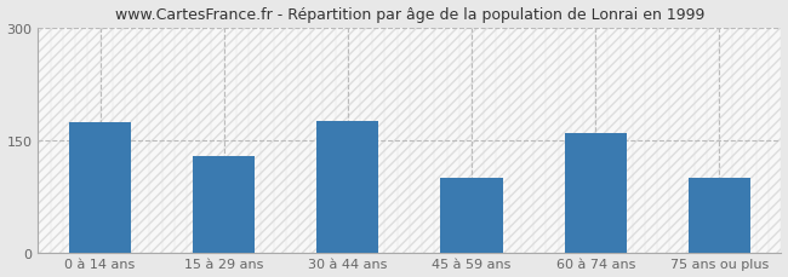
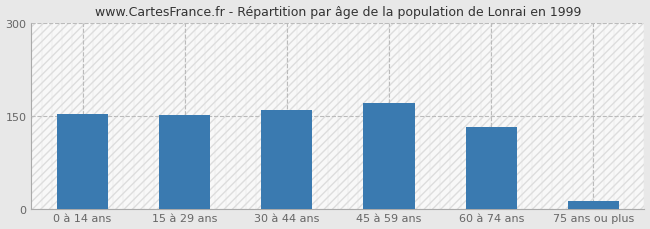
0 à 14 ans: 174 -> 153
15 à 29 ans: 128 -> 151
30 à 44 ans: 176 -> 159
45 à 59 ans: 100 -> 171
60 à 74 ans: 160 -> 131
75 ans ou plus: 100 -> 13
